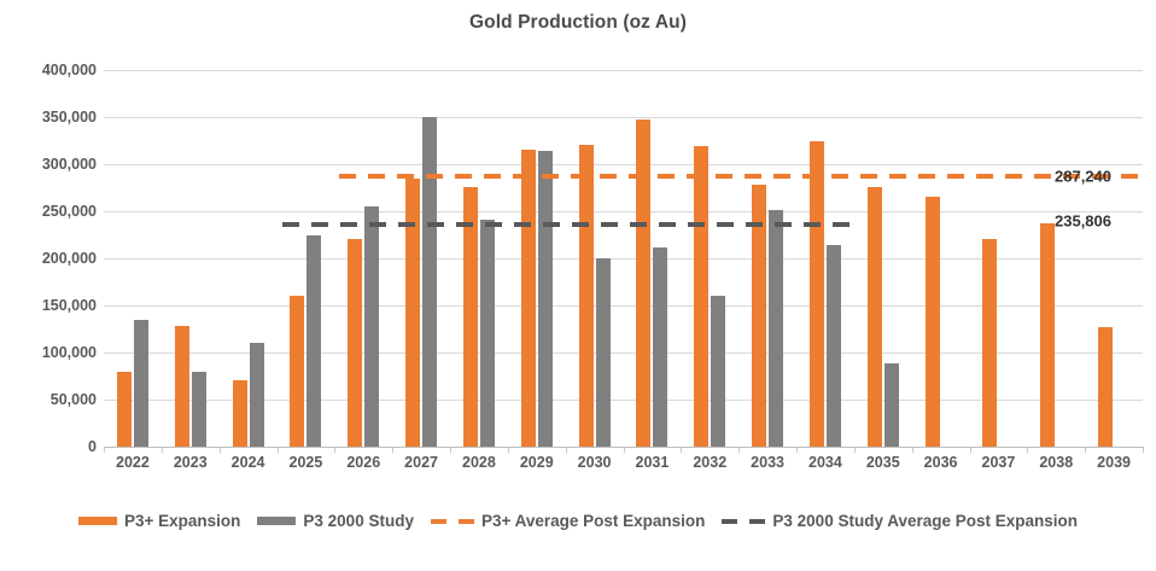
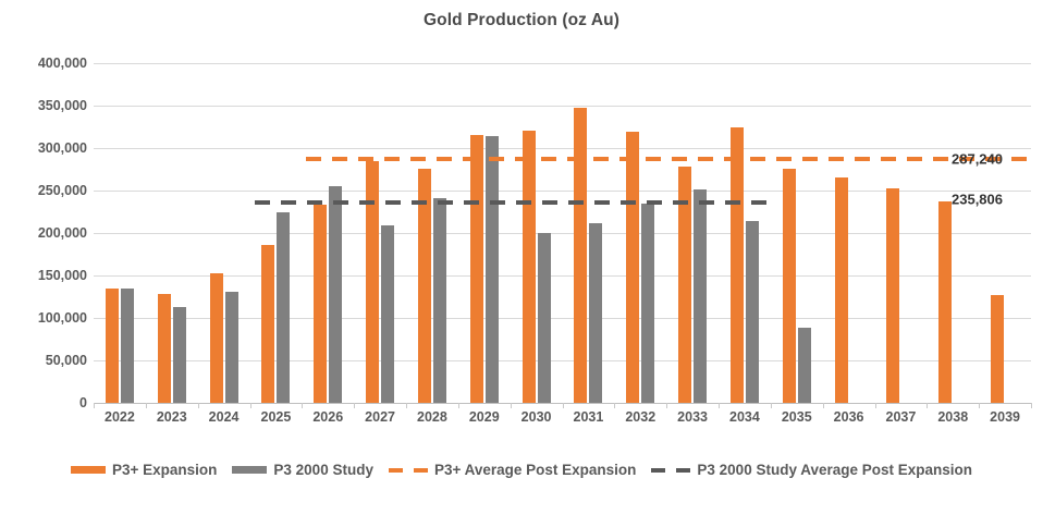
P3+ Expansion/2022: 80000 -> 130000
P3 2000 Study/2023: 80000 -> 110000
P3+ Expansion/2024: 70000 -> 150000
P3 2000 Study/2024: 110000 -> 130000
P3+ Expansion/2025: 160000 -> 190000
P3+ Expansion/2026: 220000 -> 230000
P3 2000 Study/2027: 350000 -> 210000
P3 2000 Study/2032: 160000 -> 240000
P3+ Expansion/2037: 220000 -> 250000
